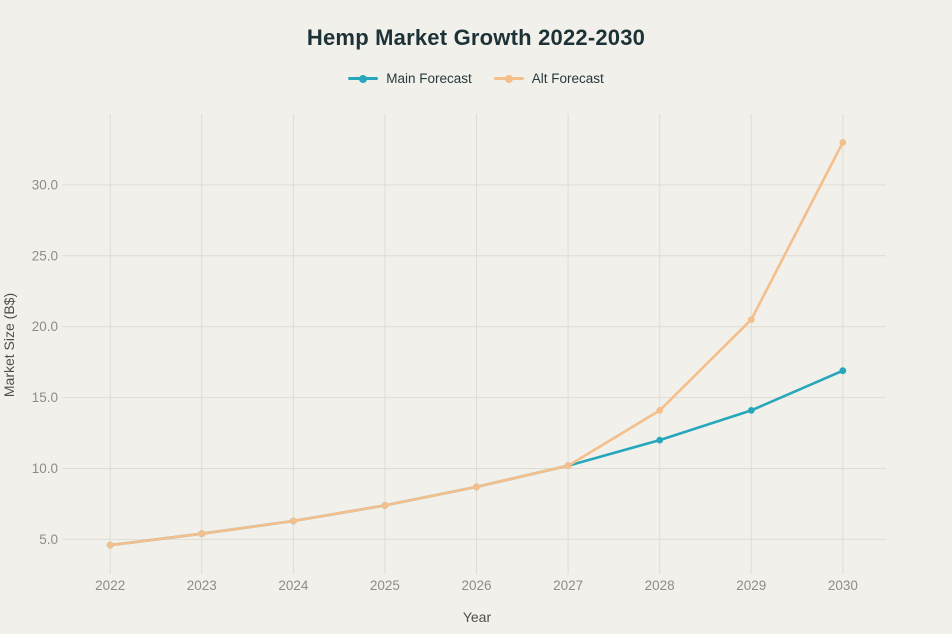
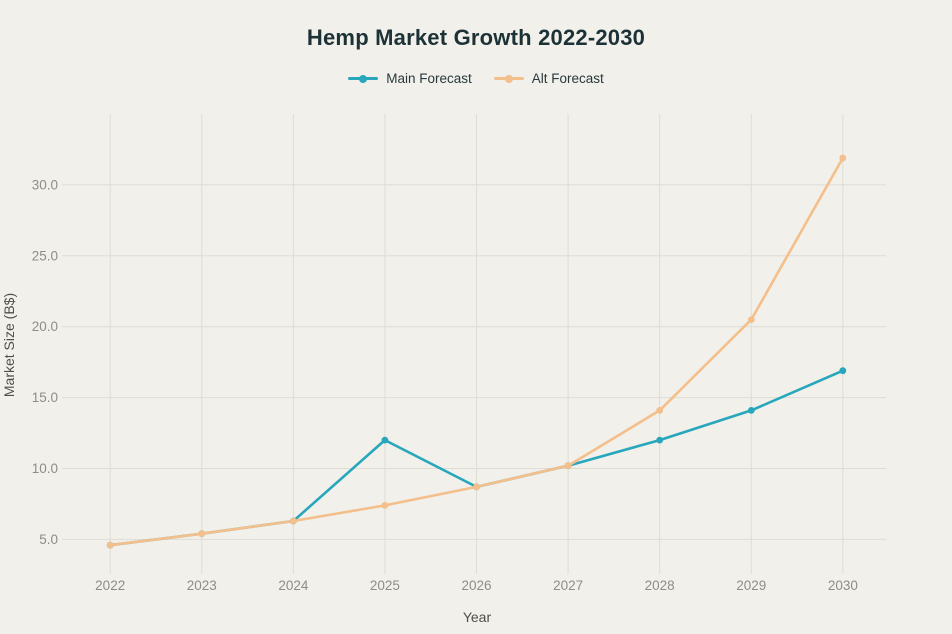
Main Forecast/2025: 7.4 -> 12.0
Alt Forecast/2030: 33.0 -> 31.9
